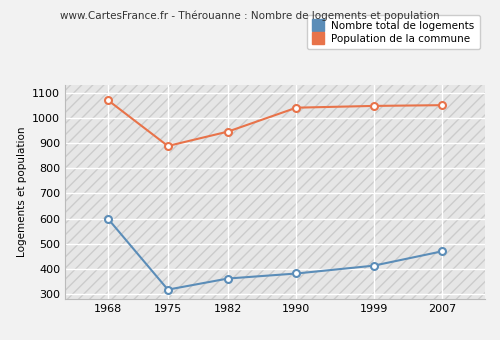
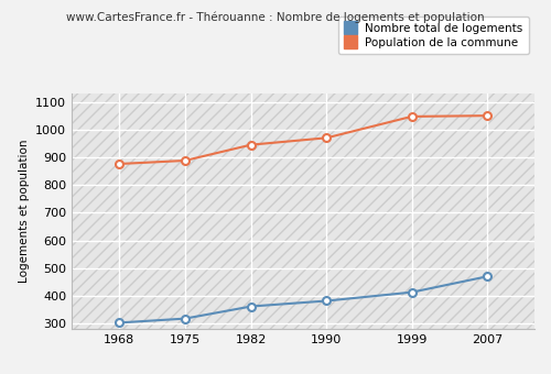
Nombre total de logements/1968: 600 -> 303
Population de la commune/1968: 1070 -> 876
Population de la commune/1990: 1040 -> 970
